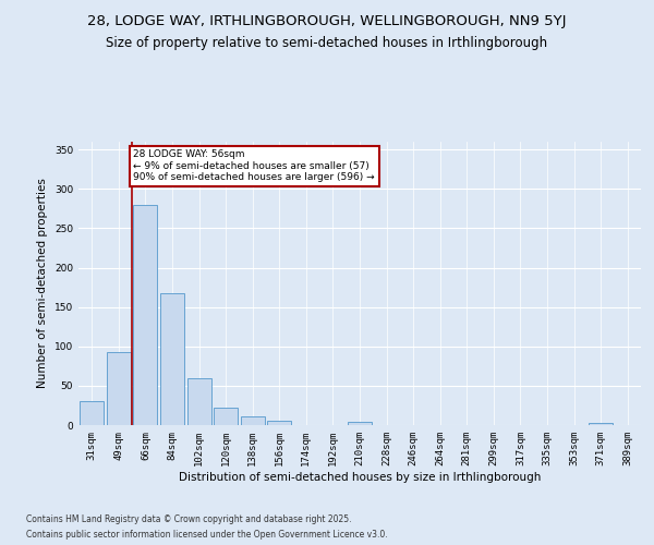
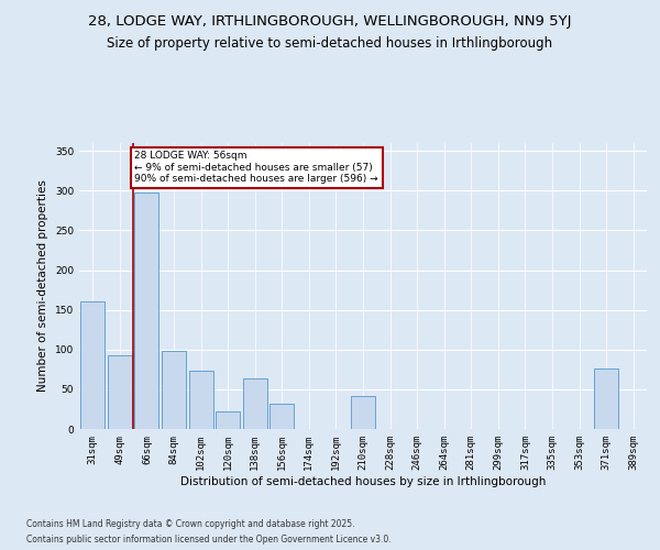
31sqm: 30 -> 160
66sqm: 280 -> 298
84sqm: 167 -> 98
102sqm: 60 -> 74
138sqm: 11 -> 64
156sqm: 5 -> 32
210sqm: 4 -> 42
371sqm: 3 -> 76
